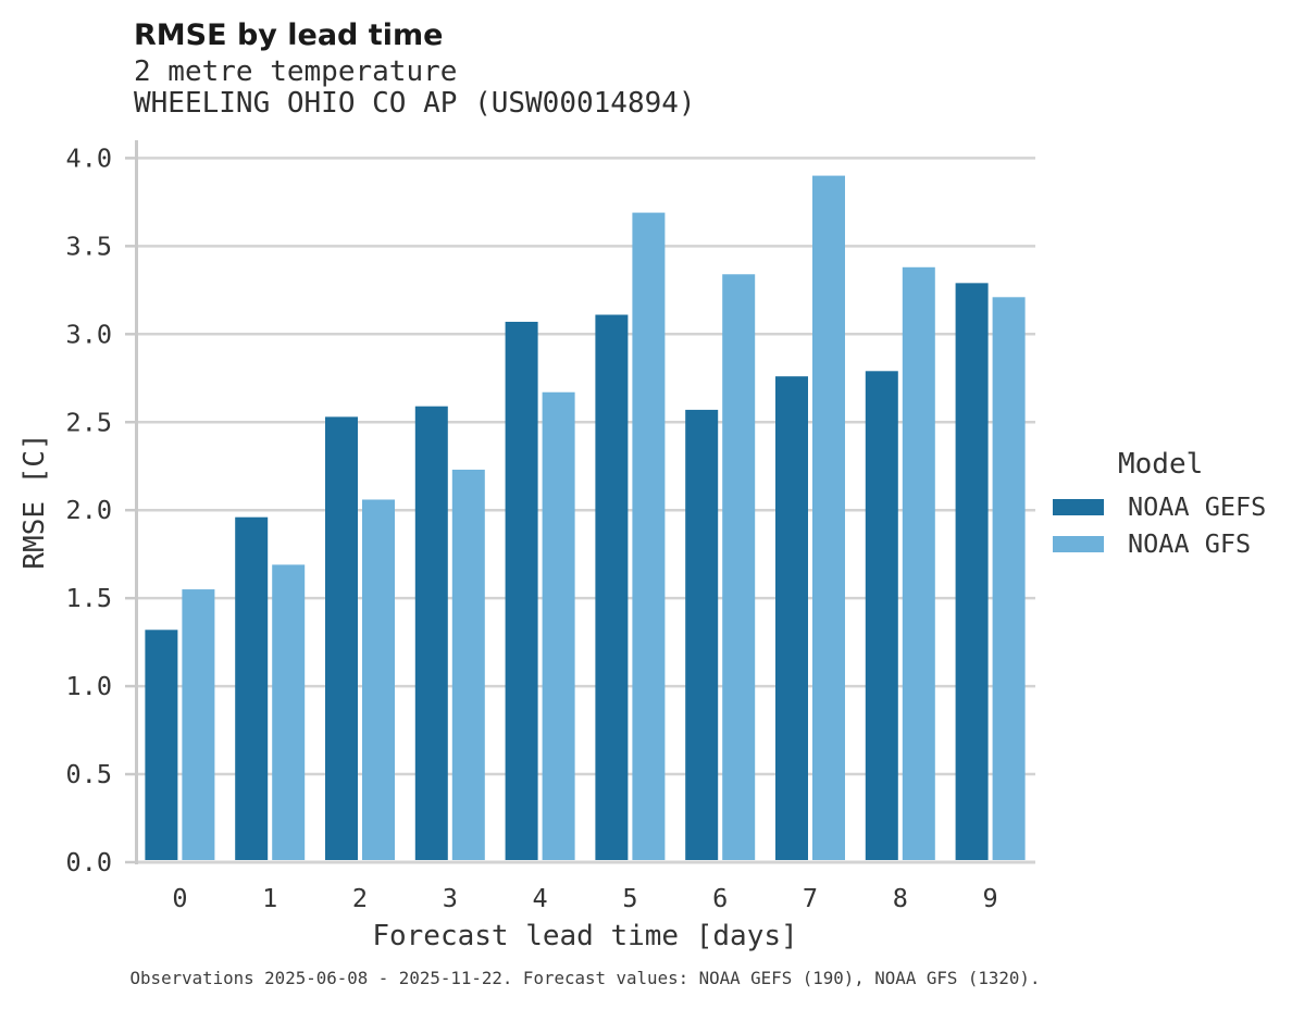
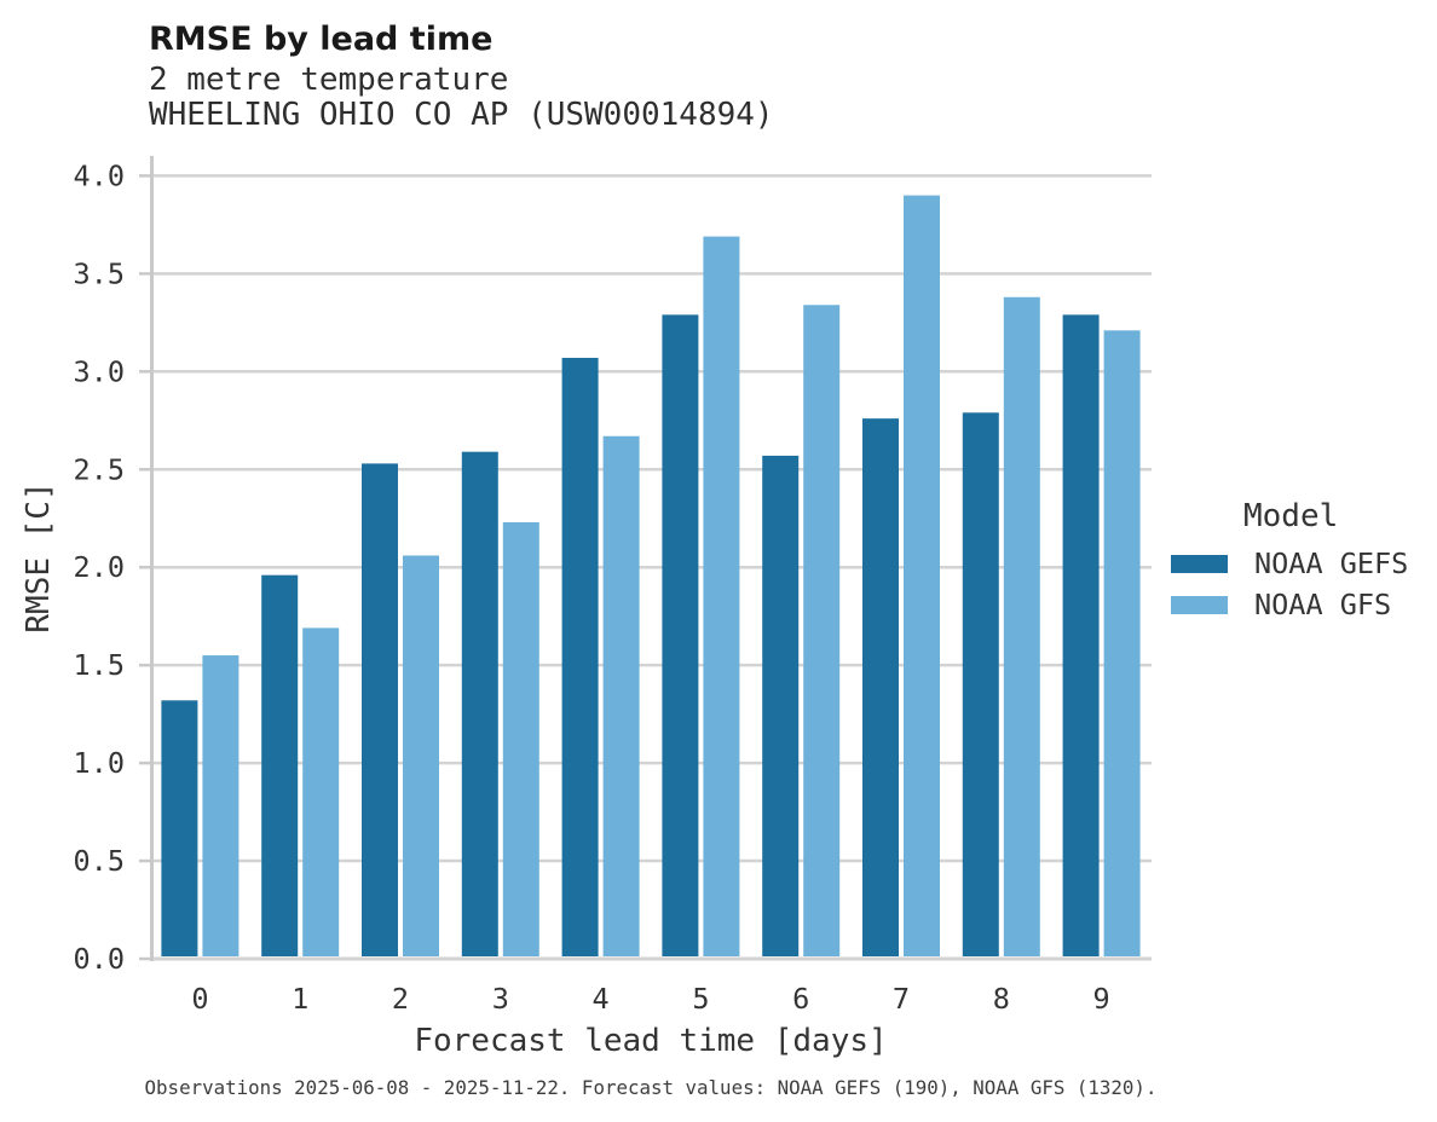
NOAA GEFS/5: 3.11 -> 3.29
